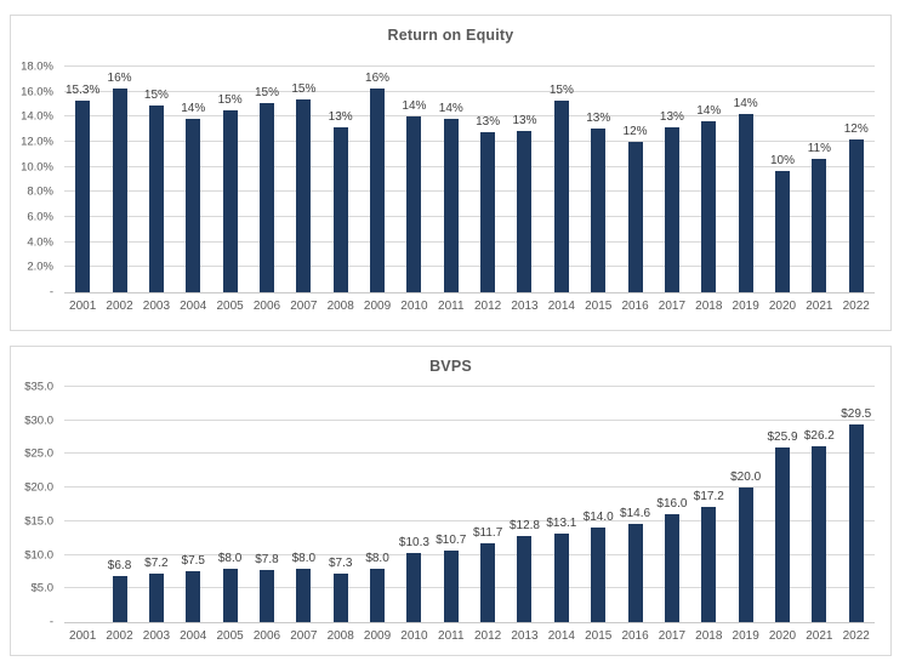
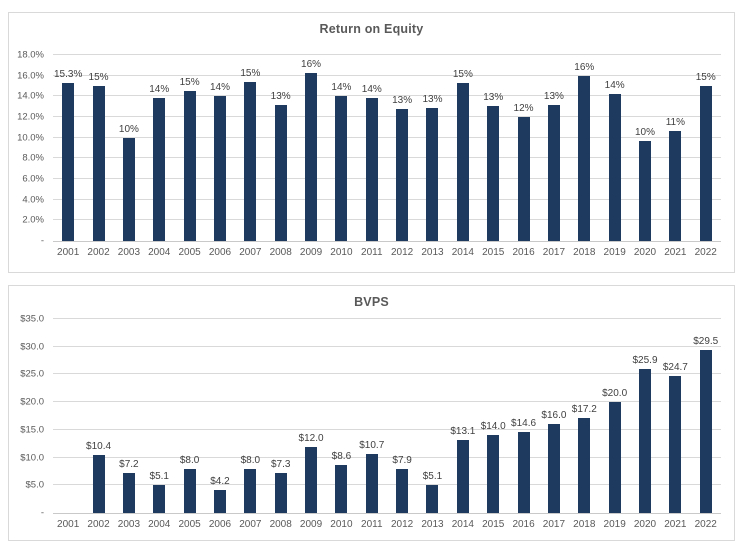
Return on Equity/2002: 16% -> 15%
Return on Equity/2003: 15% -> 10%
Return on Equity/2006: 15% -> 14%
Return on Equity/2018: 14% -> 16%
Return on Equity/2022: 12% -> 15%
BVPS/2002: $6.8 -> $10.4
BVPS/2004: $7.5 -> $5.1
BVPS/2006: $7.8 -> $4.2
BVPS/2009: $8.0 -> $12.0
BVPS/2010: $10.3 -> $8.6
BVPS/2012: $11.7 -> $7.9
BVPS/2013: $12.8 -> $5.1
BVPS/2021: $26.2 -> $24.7
